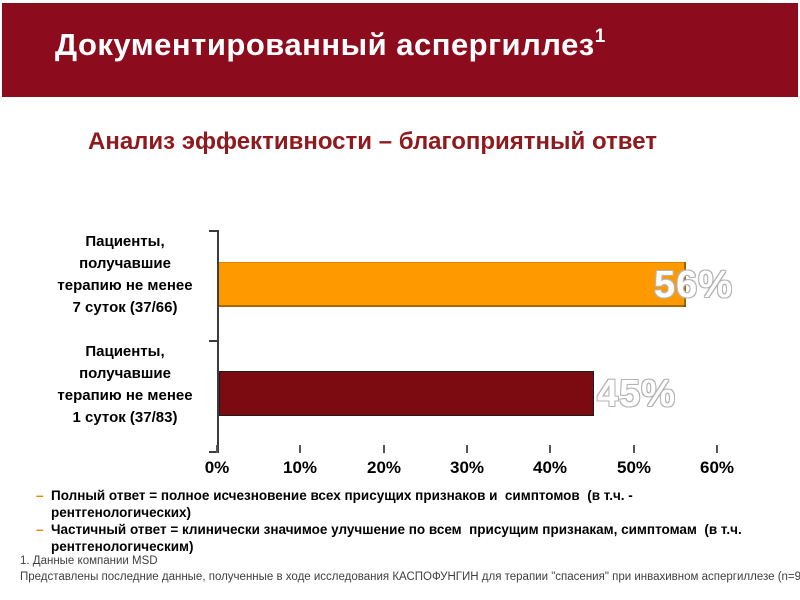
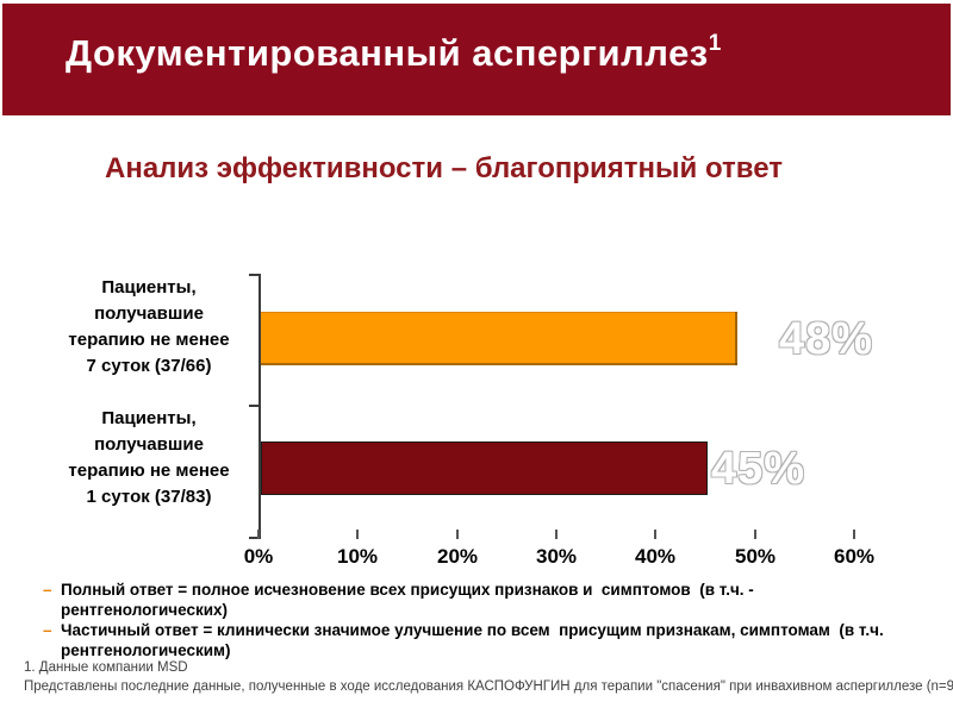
Пациенты, получавшие терапию не менее 7 суток (37/66): 56% -> 48%
